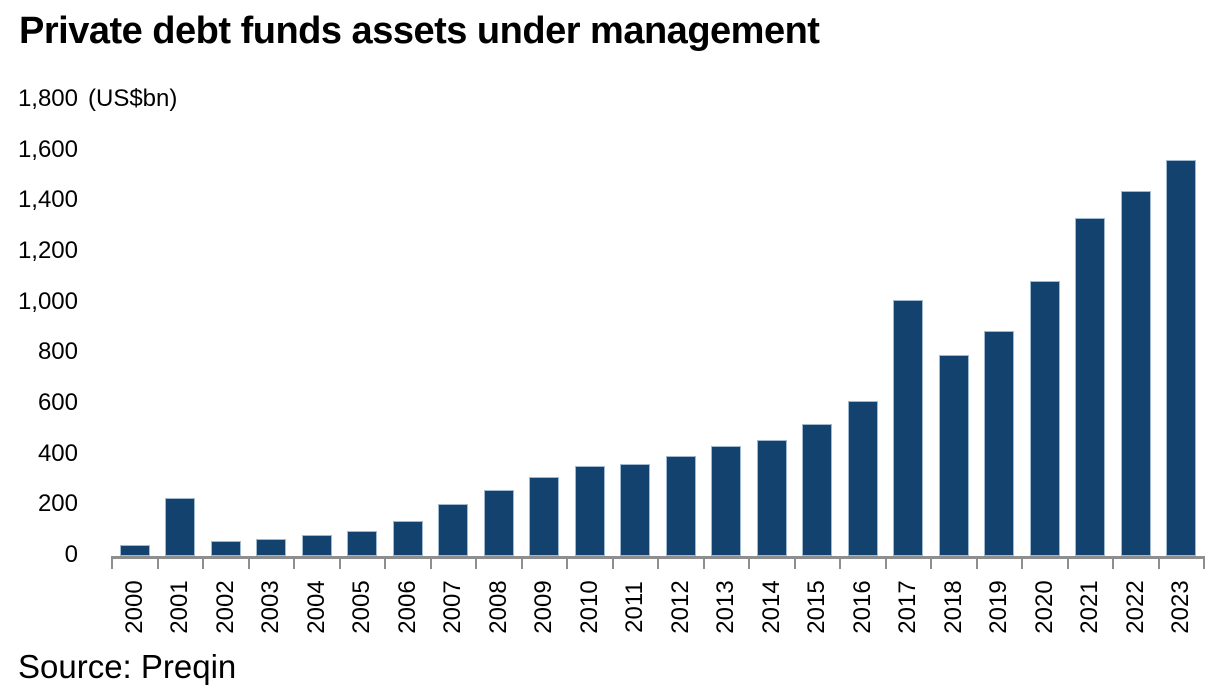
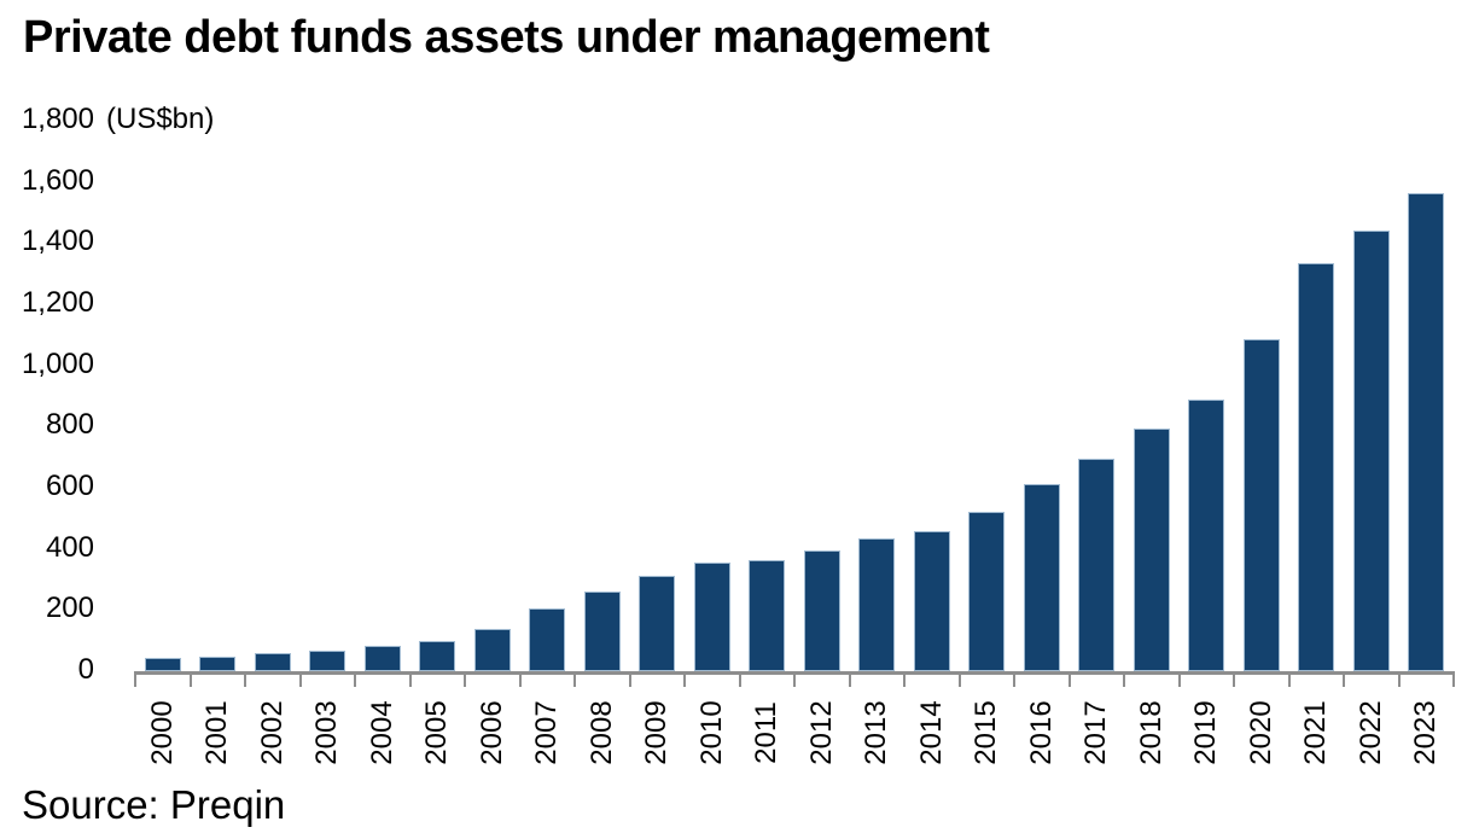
2001: 230 -> 50
2017: 1010 -> 700
